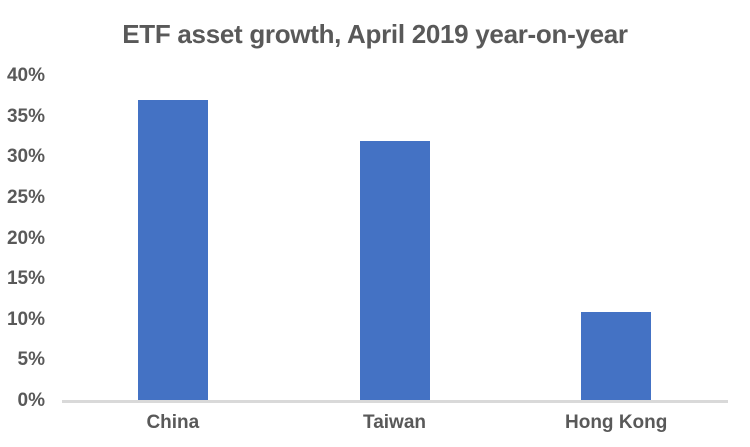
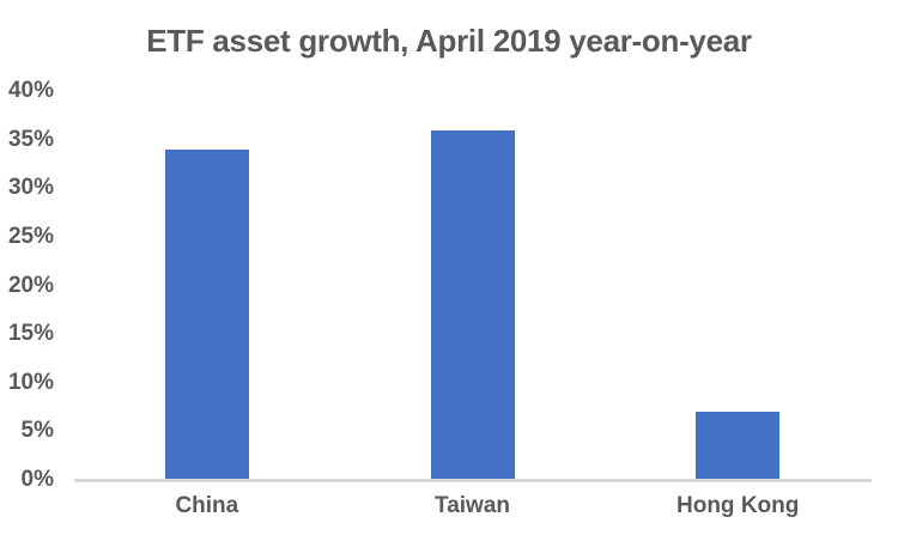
China: 37% -> 34%
Taiwan: 32% -> 36%
Hong Kong: 11% -> 7%
